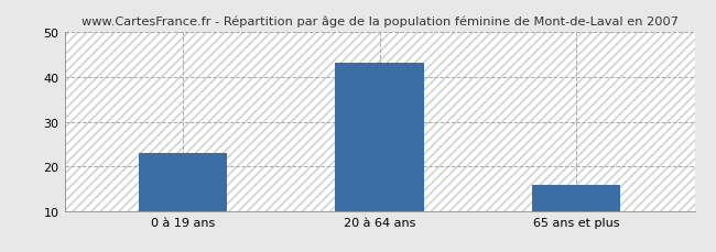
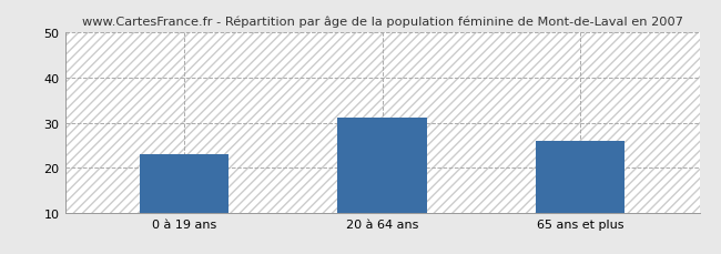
20 à 64 ans: 43 -> 31
65 ans et plus: 16 -> 26
